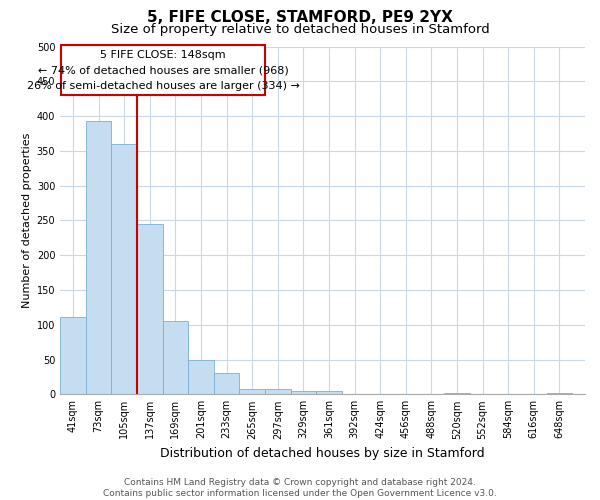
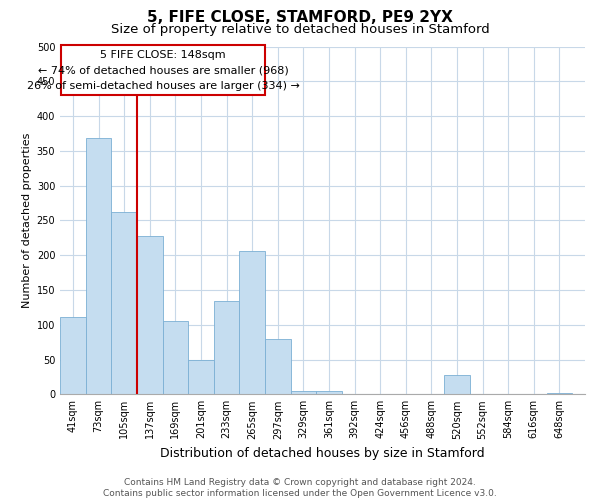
73sqm: 393 -> 368
105sqm: 360 -> 262
137sqm: 245 -> 228
233sqm: 30 -> 134
265sqm: 8 -> 206
297sqm: 8 -> 80
520sqm: 2 -> 28
